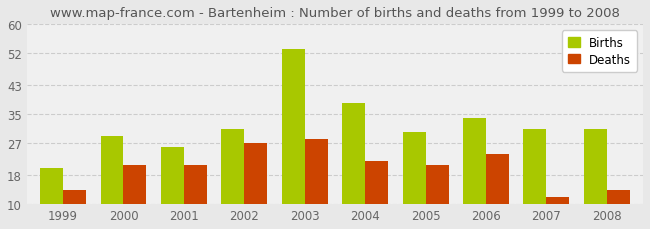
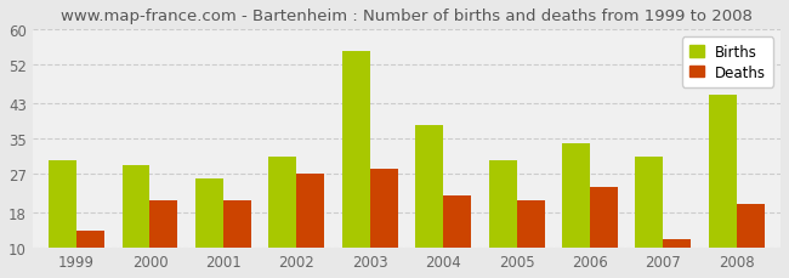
Births/1999: 20 -> 30
Births/2003: 53 -> 55
Births/2008: 31 -> 45
Deaths/2008: 14 -> 20
